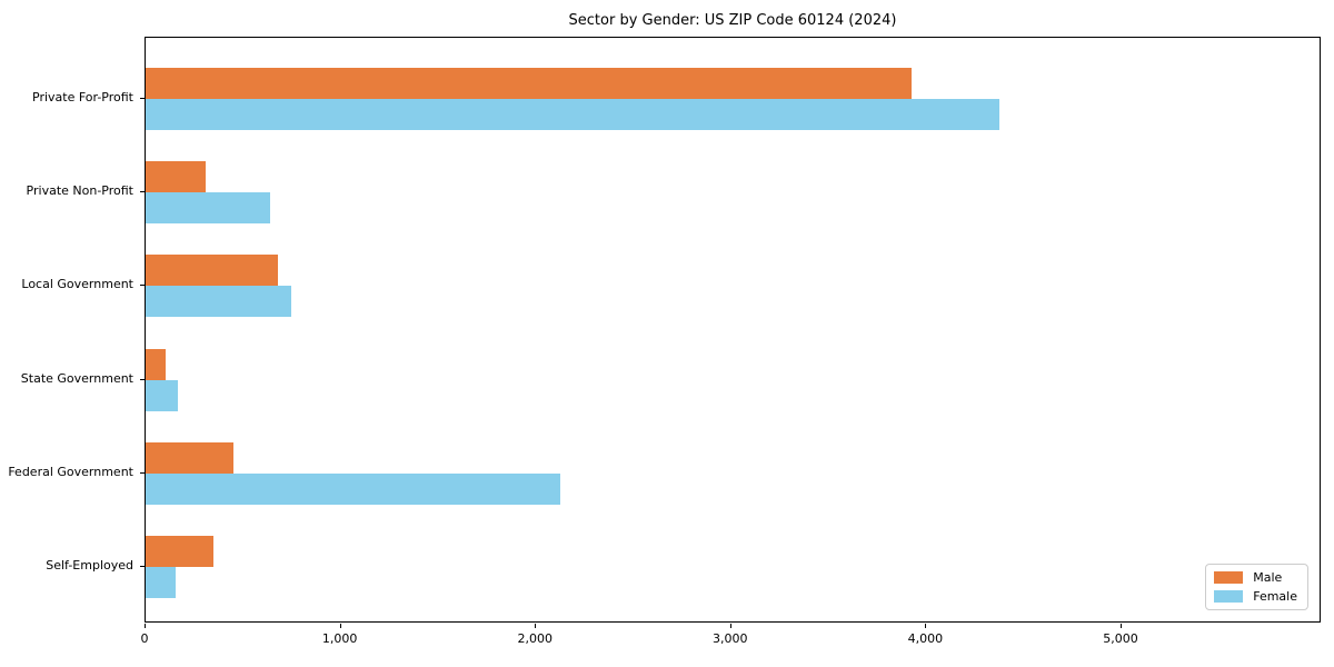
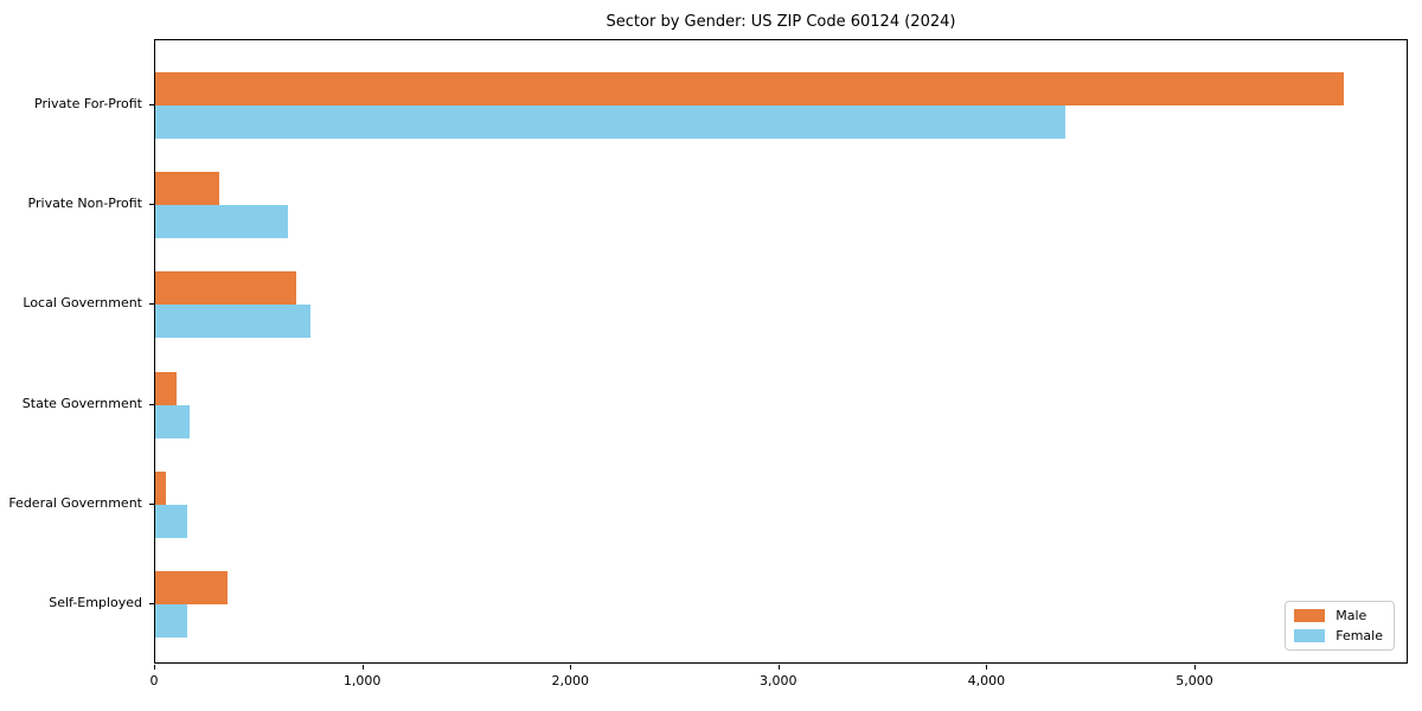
Male/Private For-Profit: 3930 -> 5720
Male/Federal Government: 450 -> 50
Female/Federal Government: 2130 -> 160
